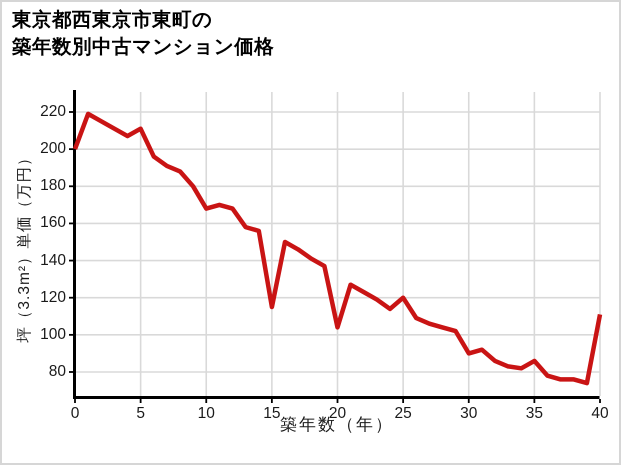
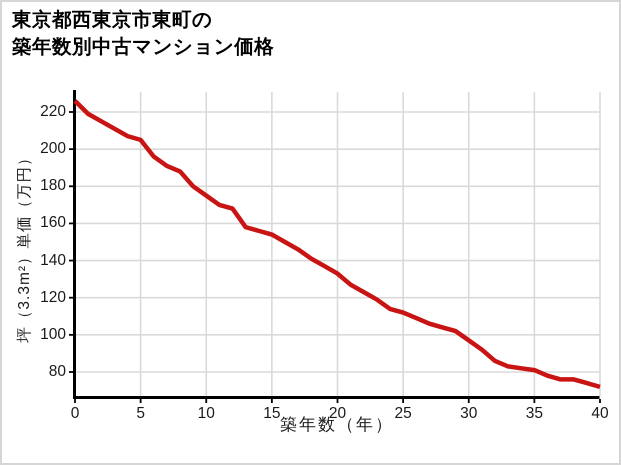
0: 200 -> 226
5: 211 -> 205
10: 168 -> 175
15: 115 -> 154
20: 104 -> 133
25: 120 -> 112
30: 90 -> 97
35: 86 -> 81
40: 111 -> 72
